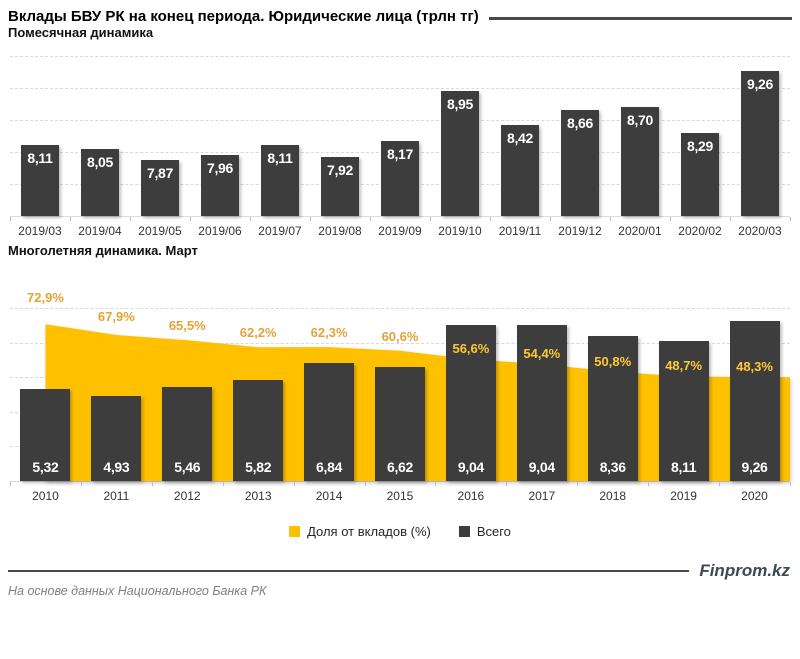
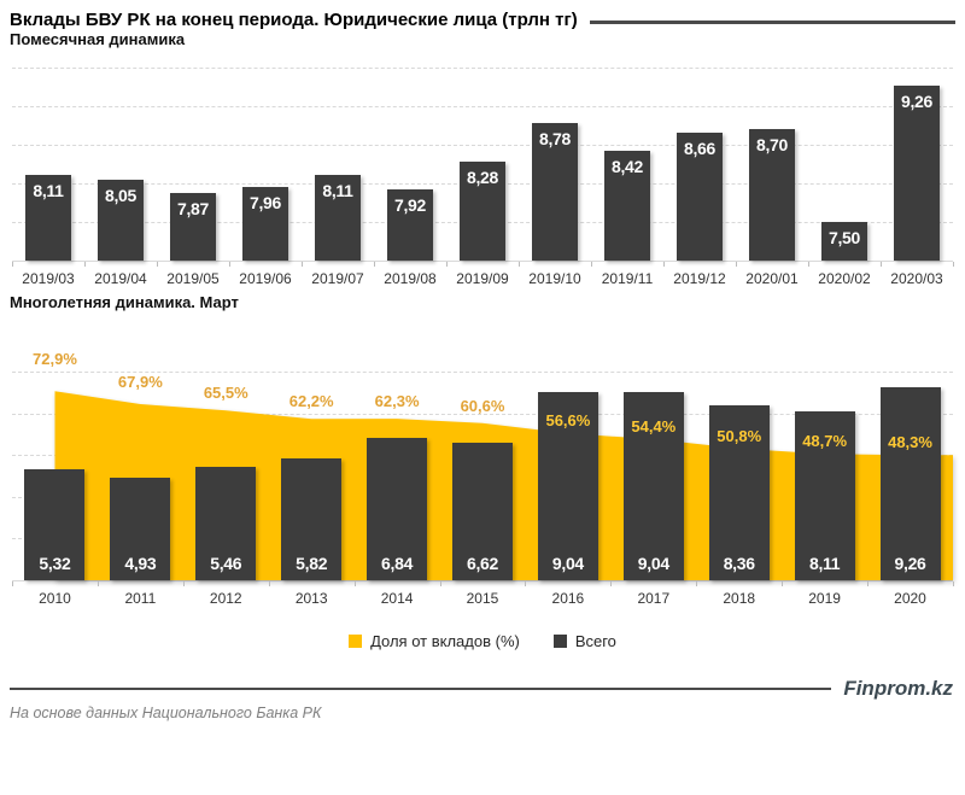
Помесячная динамика/2019/09: 8,17 -> 8,28
Помесячная динамика/2019/10: 8,95 -> 8,78
Помесячная динамика/2020/02: 8,29 -> 7,50
